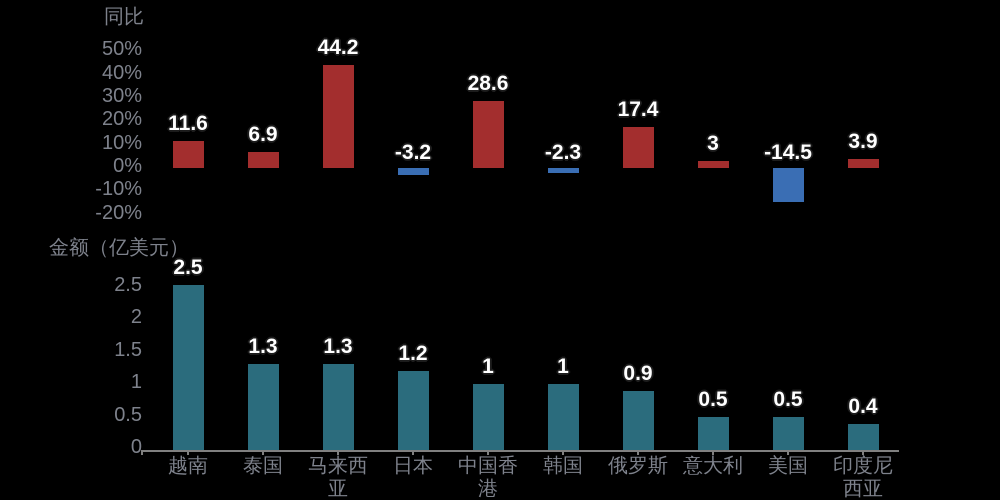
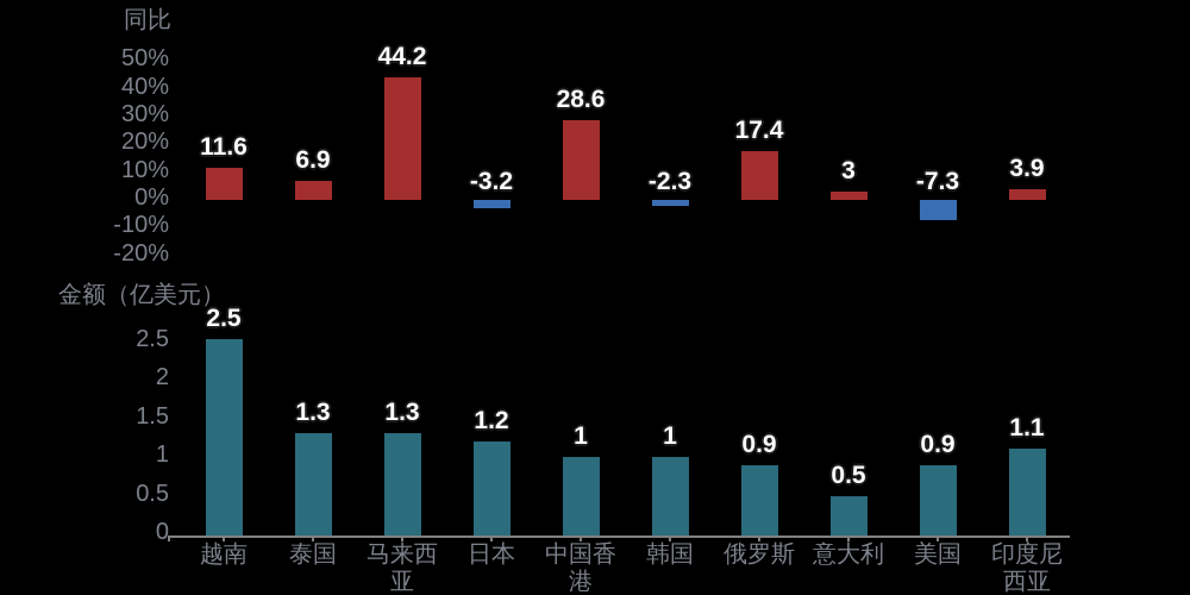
同比/美国: -14.5 -> -7.3
金额（亿美元）/美国: 0.5 -> 0.9
金额（亿美元）/印度尼西亚: 0.4 -> 1.1
